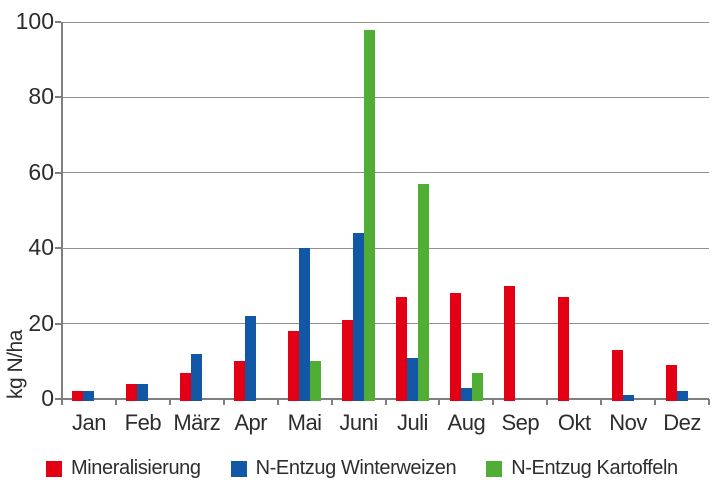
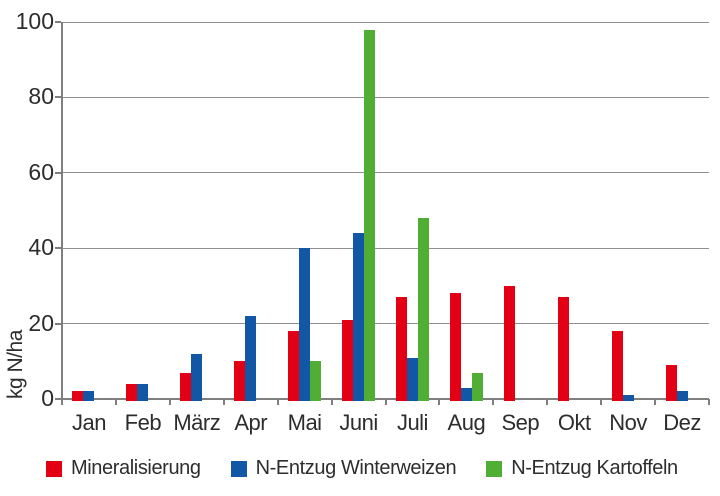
N-Entzug Kartoffeln/Juli: 57 -> 48
Mineralisierung/Nov: 13 -> 18
